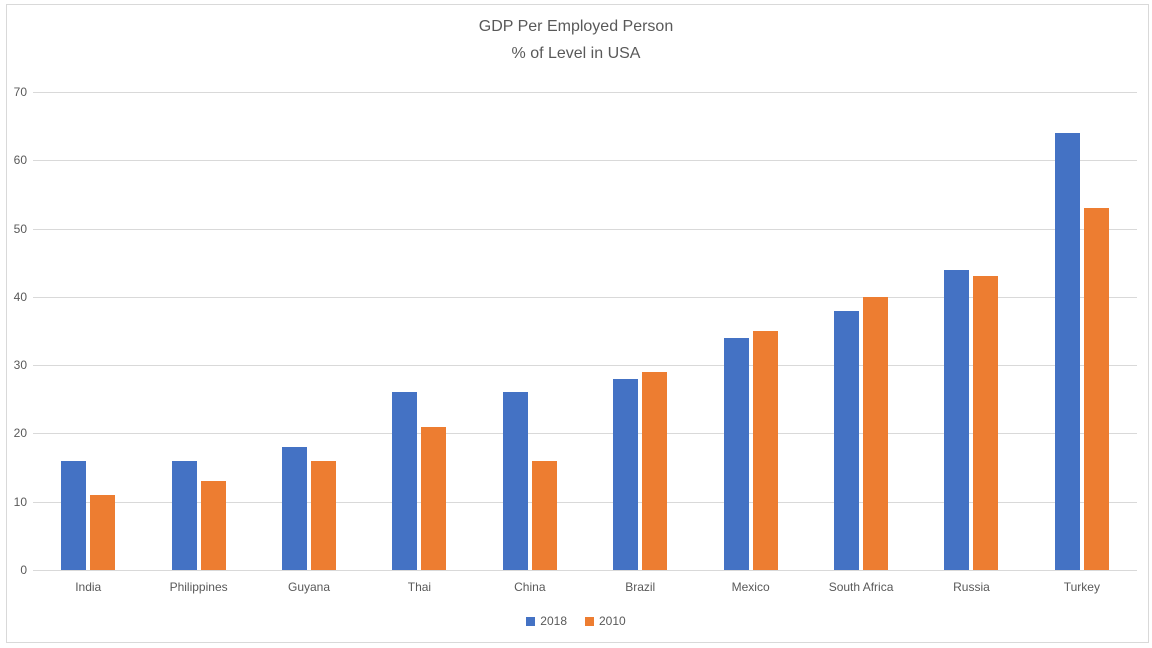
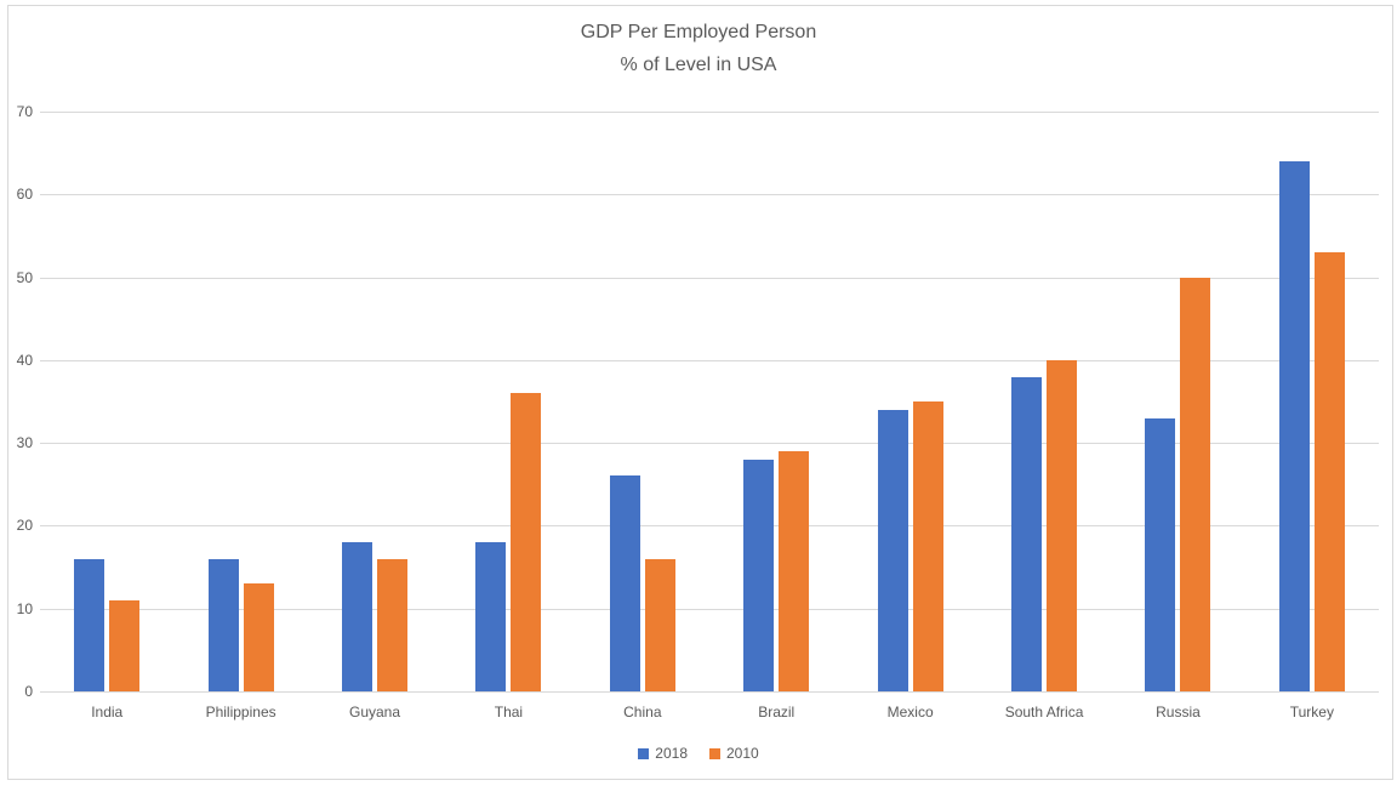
2018/Thai: 26 -> 18
2010/Thai: 21 -> 36
2018/Russia: 44 -> 33
2010/Russia: 43 -> 50
